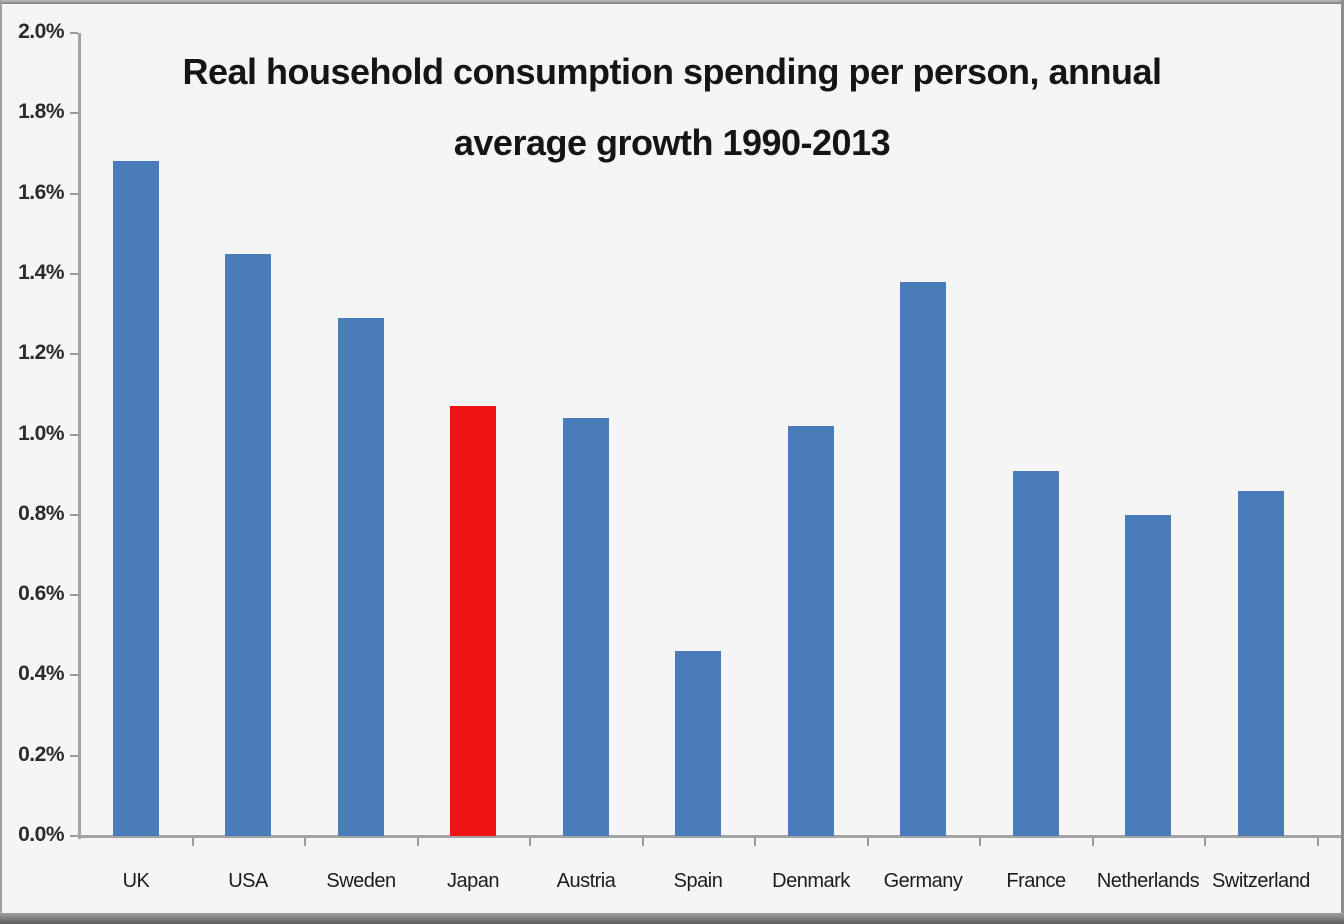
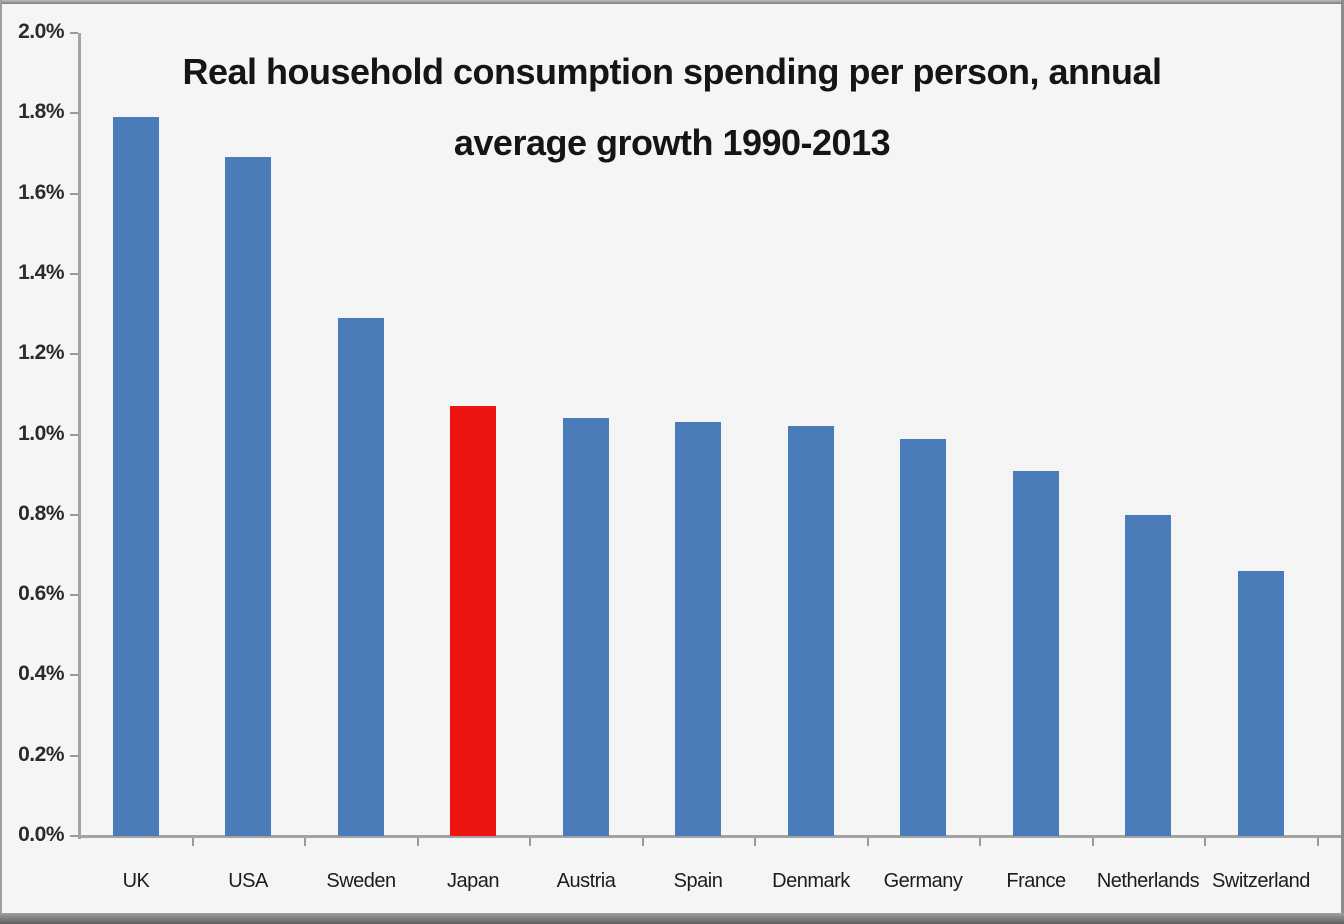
UK: 1.68% -> 1.79%
USA: 1.45% -> 1.69%
Spain: 0.46% -> 1.03%
Germany: 1.38% -> 0.99%
Switzerland: 0.86% -> 0.66%
